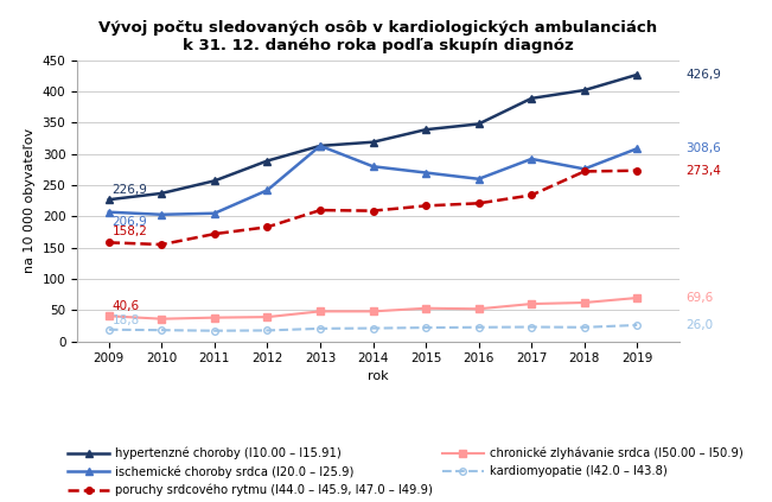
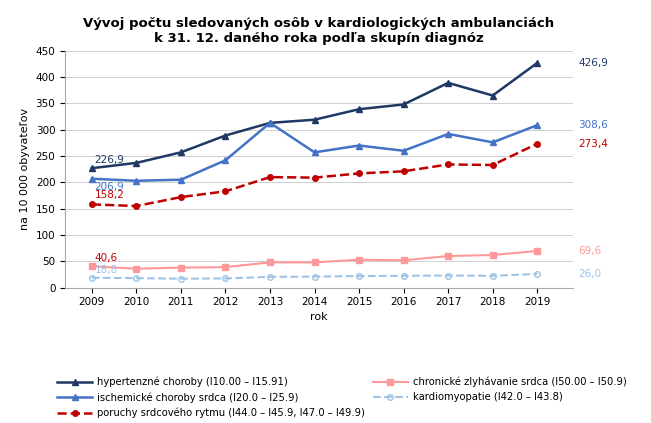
ischemické choroby srdca (I20.0 – I25.9)/2014: 280 -> 257
hypertenzné choroby (I10.00 – I15.91)/2018: 402 -> 365
poruchy srdcového rytmu (I44.0 – I45.9, I47.0 – I49.9)/2018: 272 -> 233
